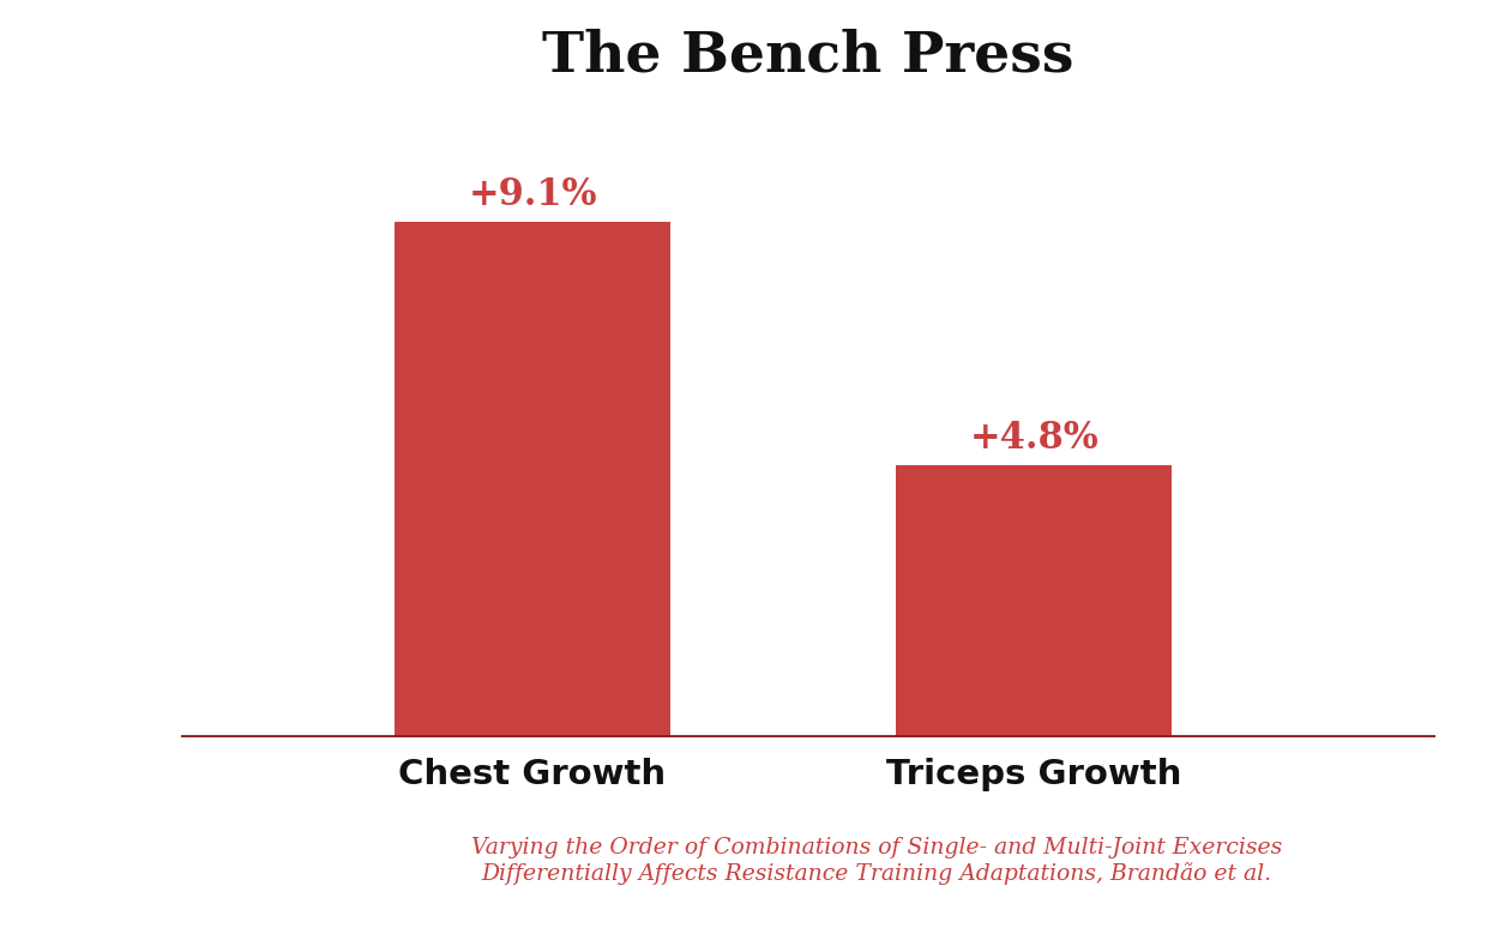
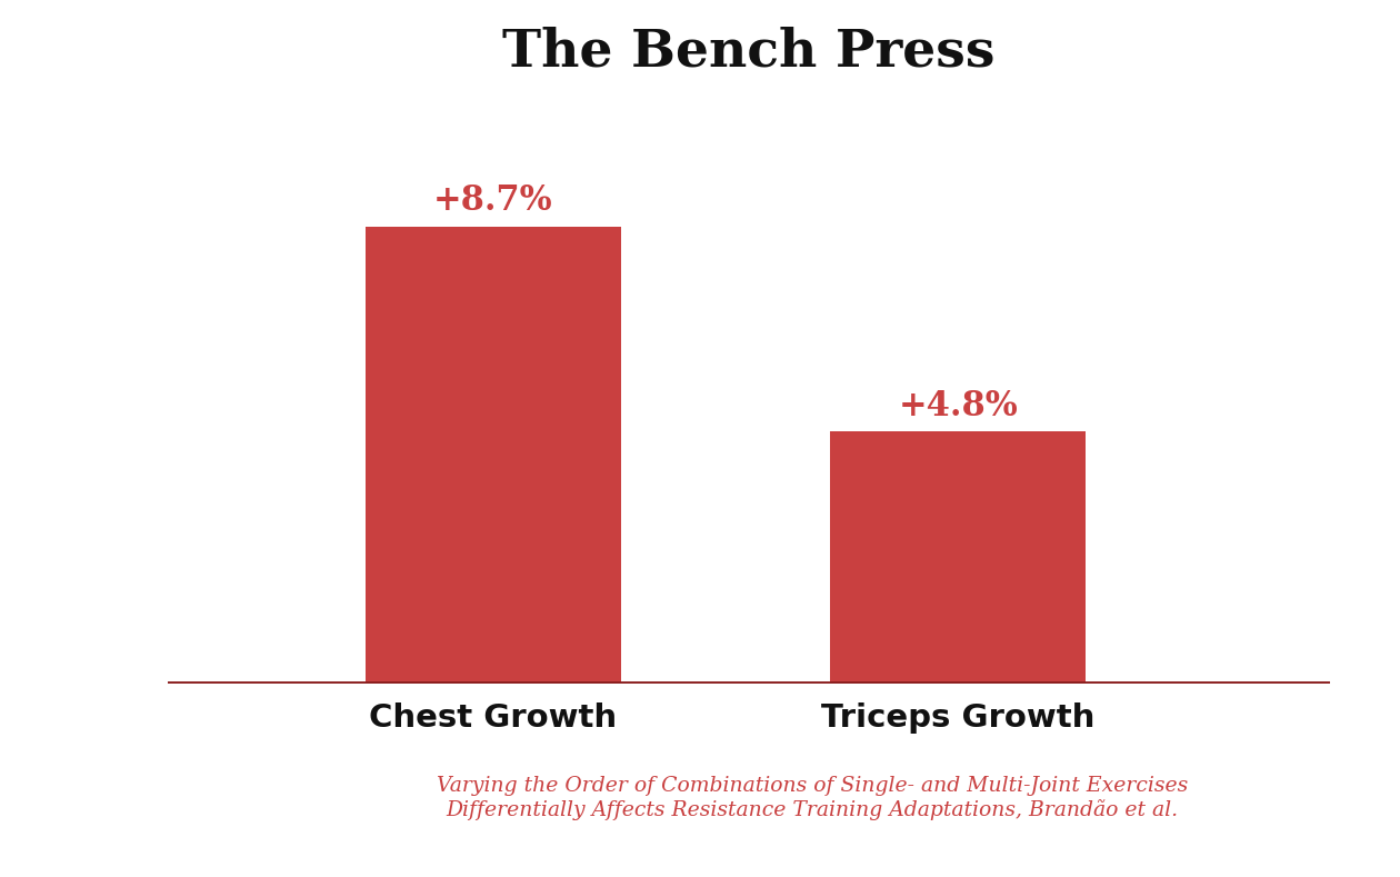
Chest Growth: +9.1% -> +8.7%
